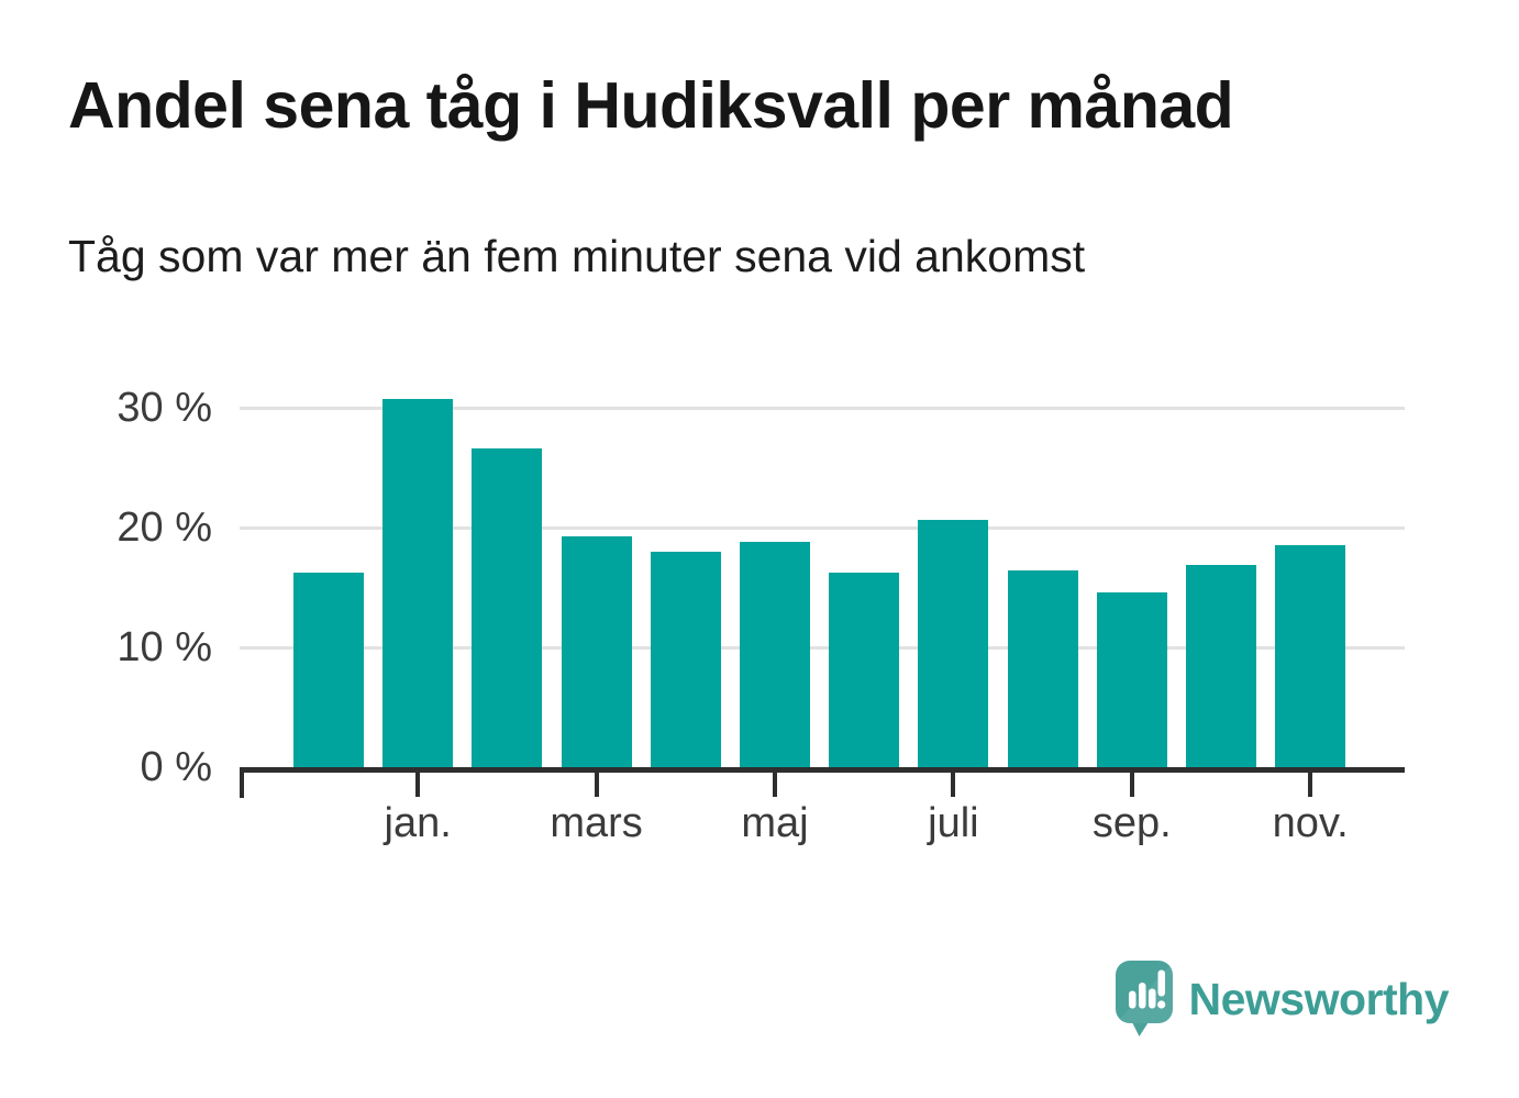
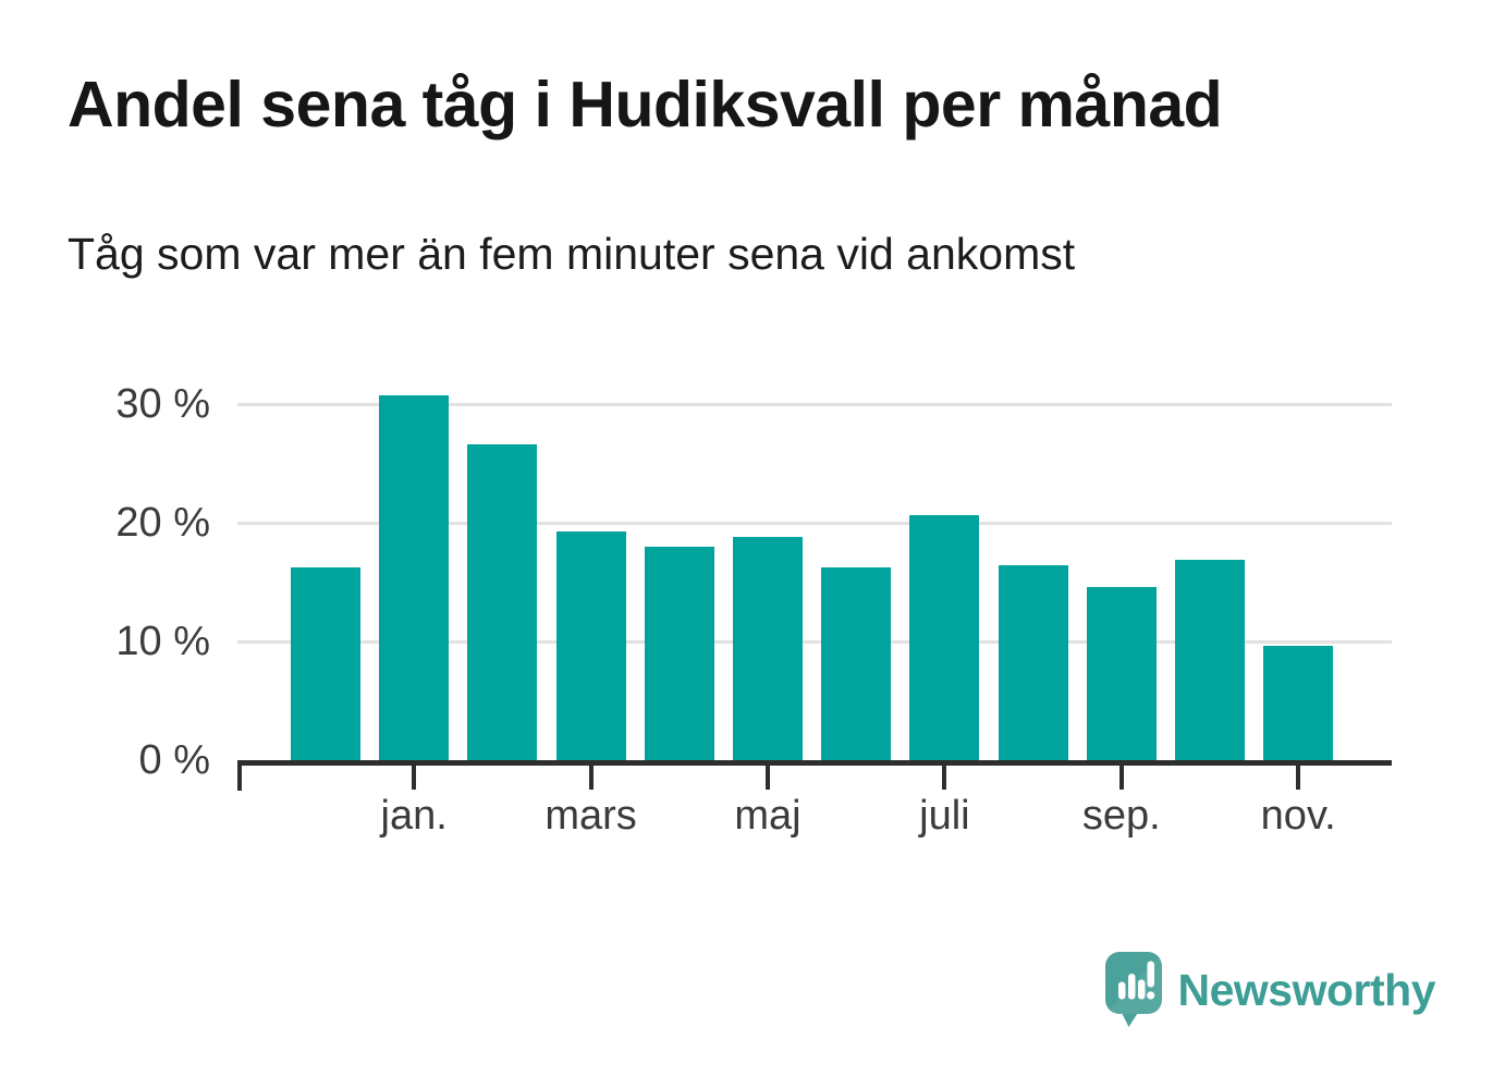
nov.: 18.5% -> 9.6%
